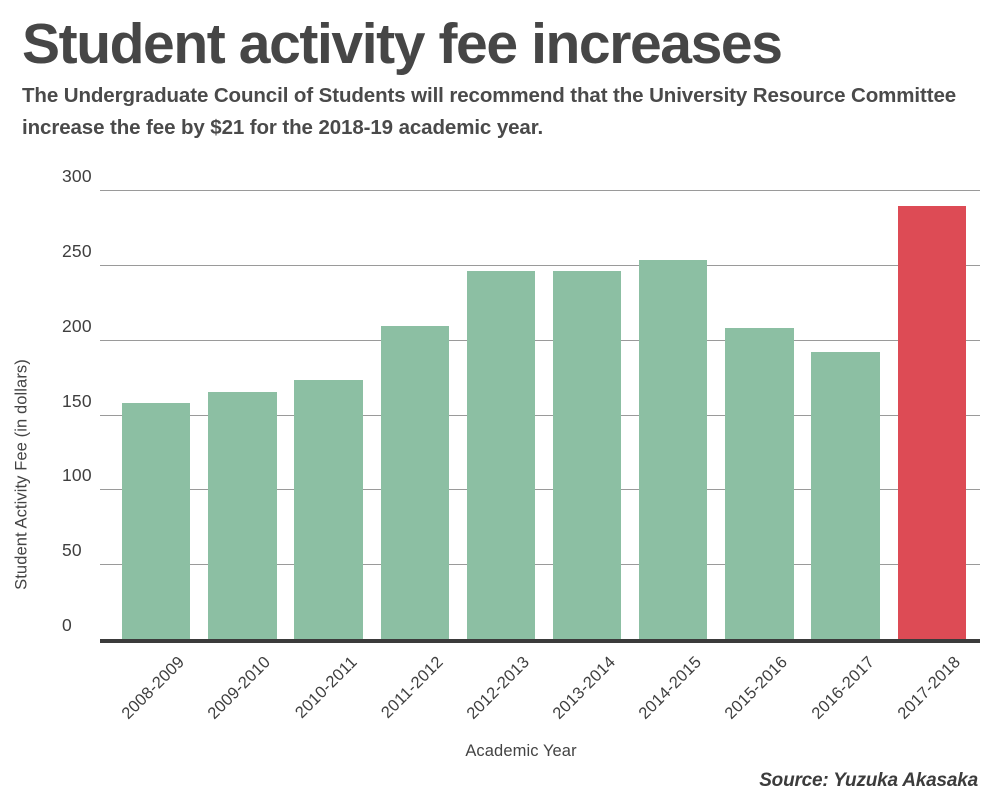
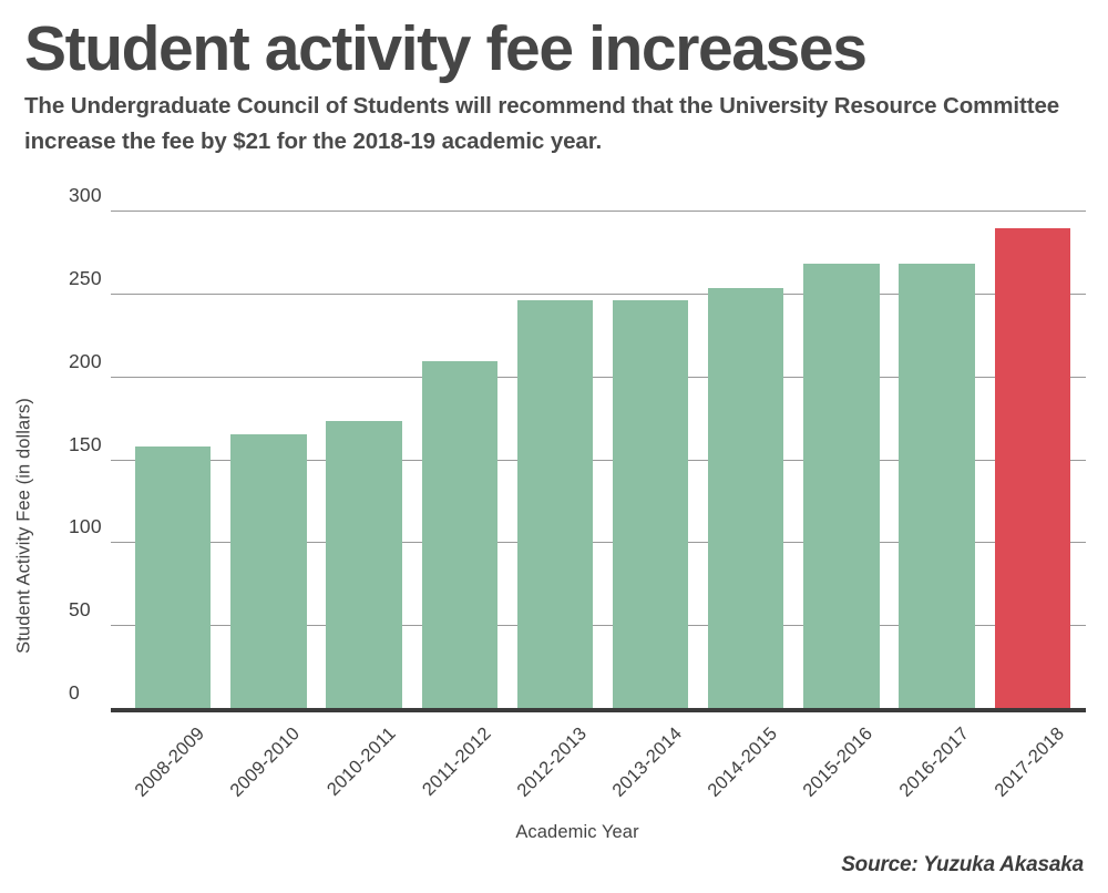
2015-2016: 208 -> 268
2016-2017: 192 -> 268
